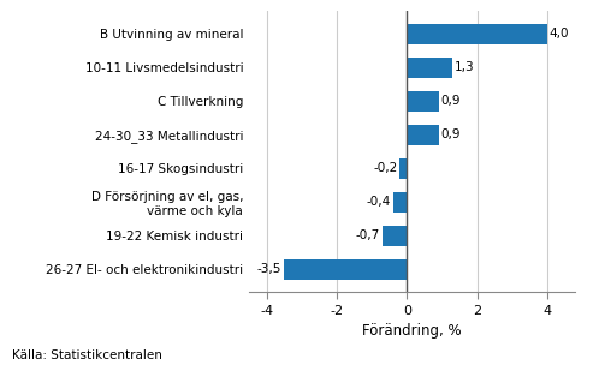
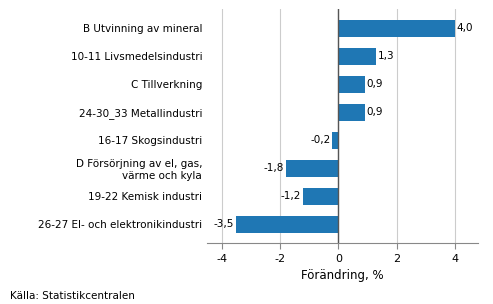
D Försörjning av el, gas, värme och kyla: -0,4 -> -1,8
19-22 Kemisk industri: -0,7 -> -1,2
